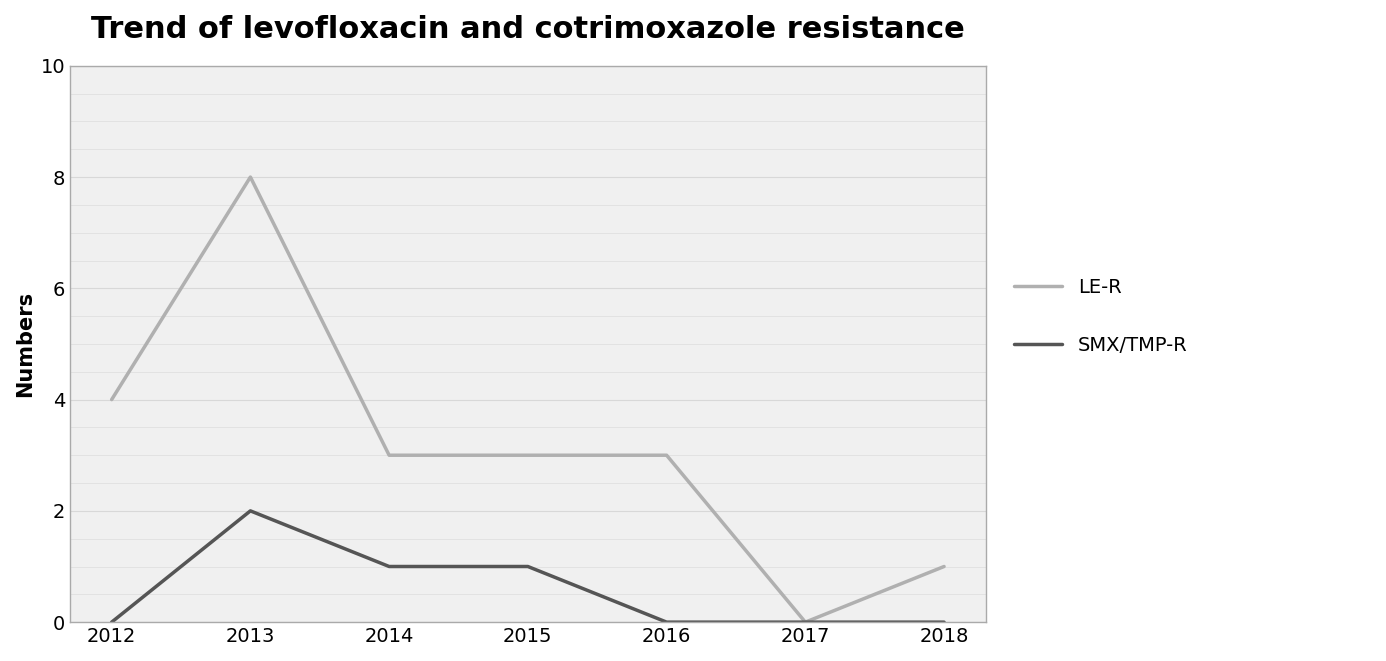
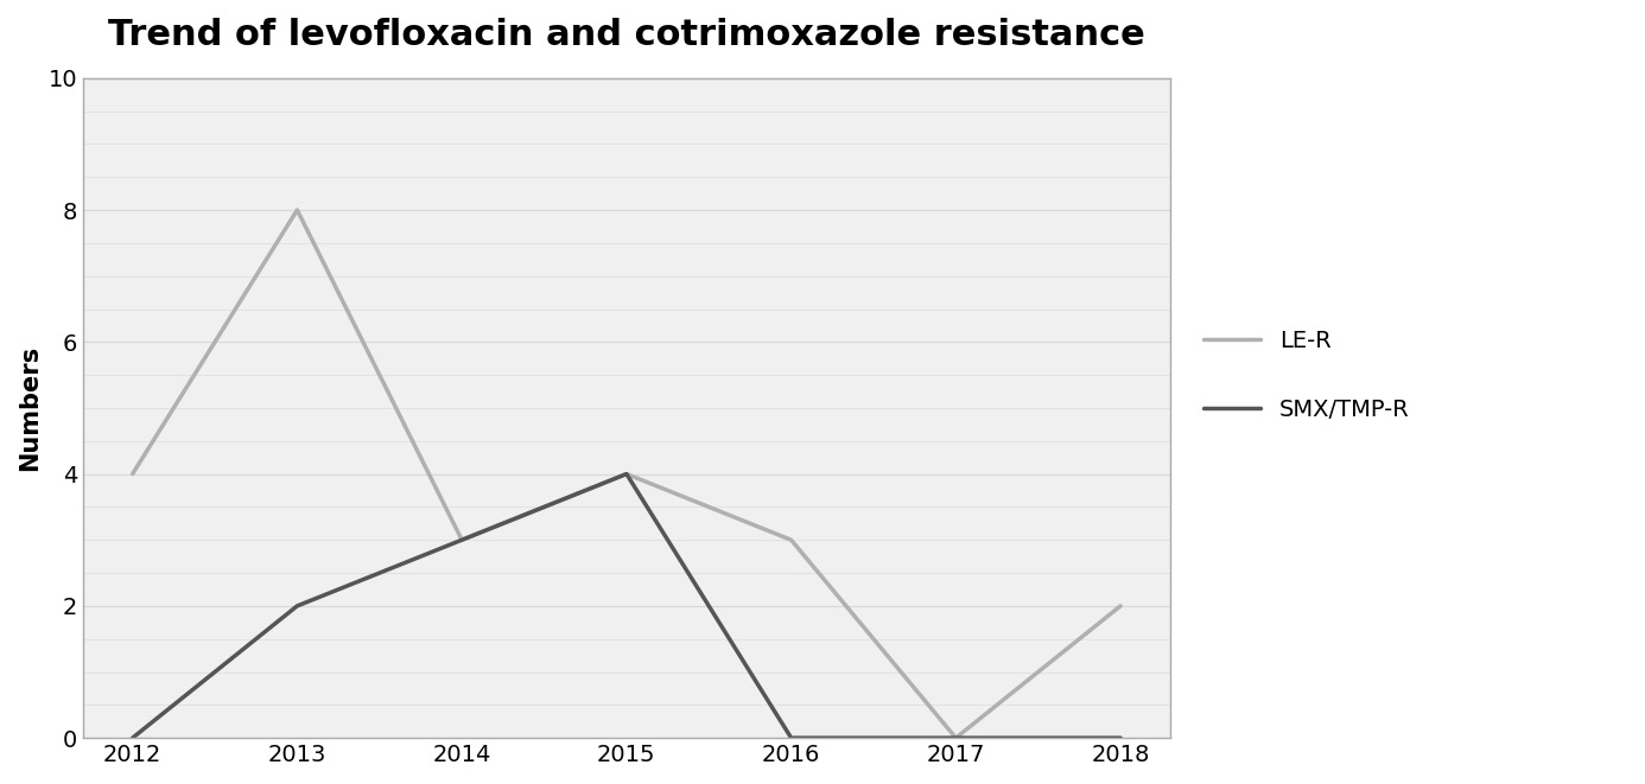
SMX/TMP-R/2014: 1 -> 3
LE-R/2015: 3 -> 4
SMX/TMP-R/2015: 1 -> 4
LE-R/2018: 1 -> 2
